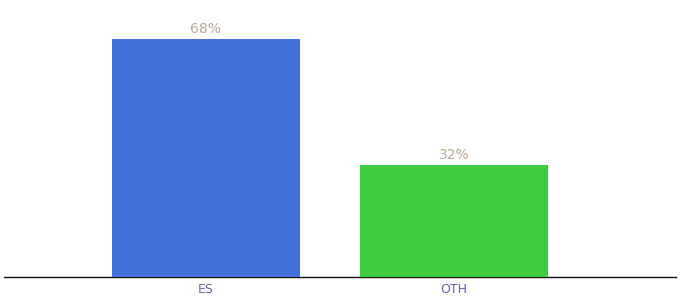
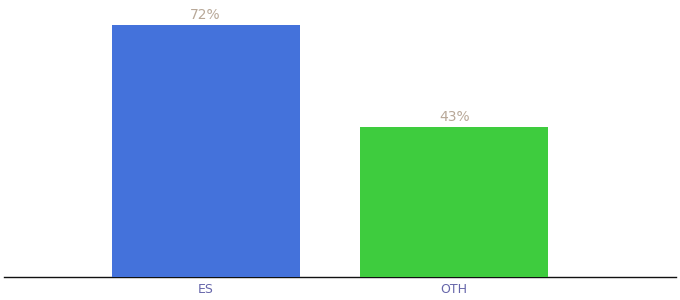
ES: 68% -> 72%
OTH: 32% -> 43%
